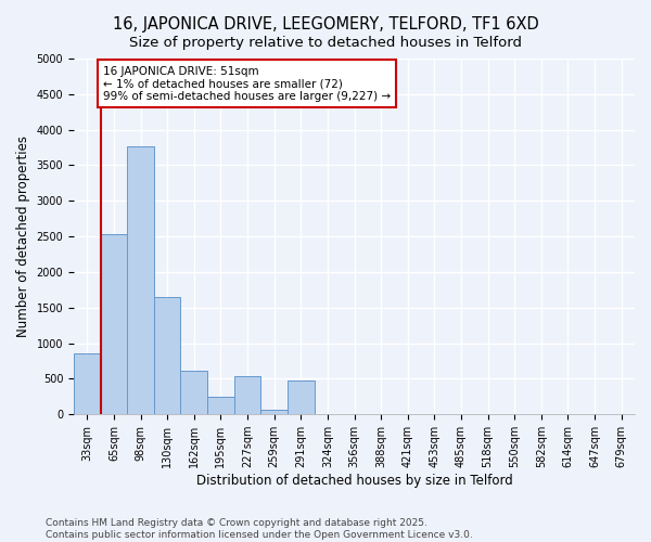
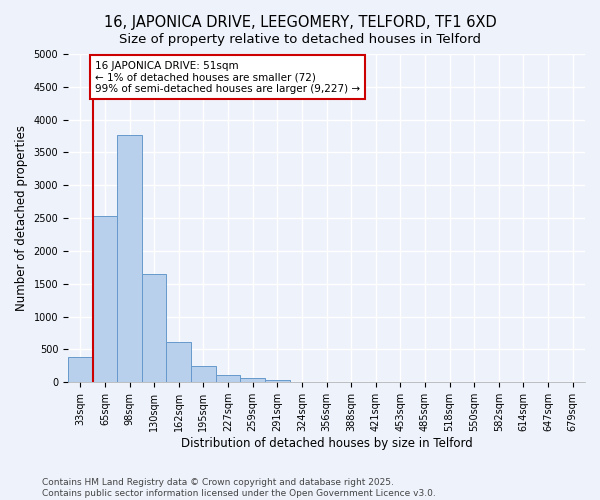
33sqm: 860 -> 380
227sqm: 540 -> 100
291sqm: 480 -> 40
